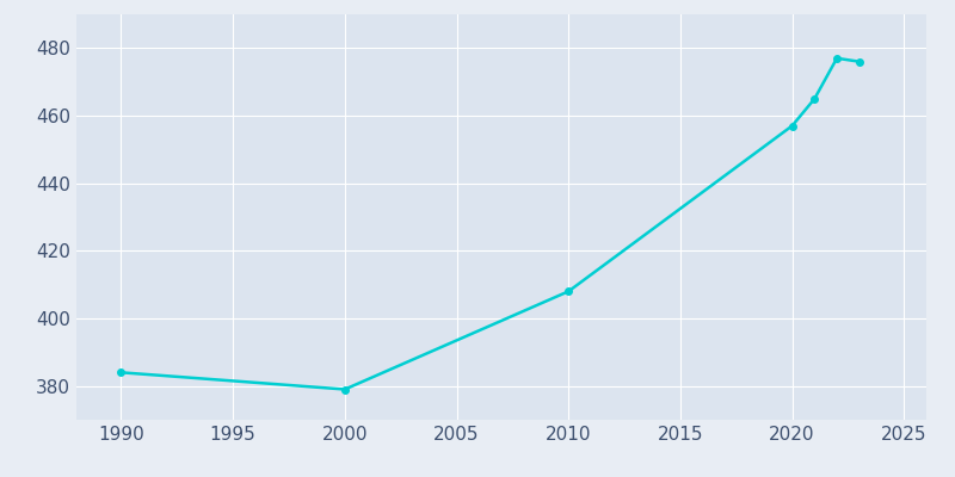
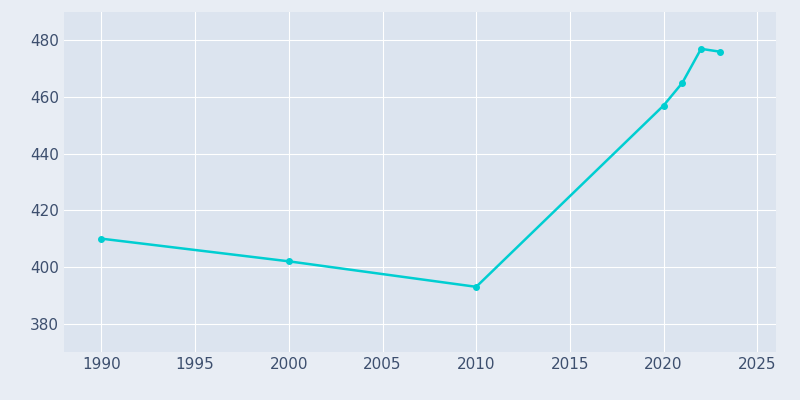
1990: 384 -> 410
2000: 379 -> 402
2010: 408 -> 393
